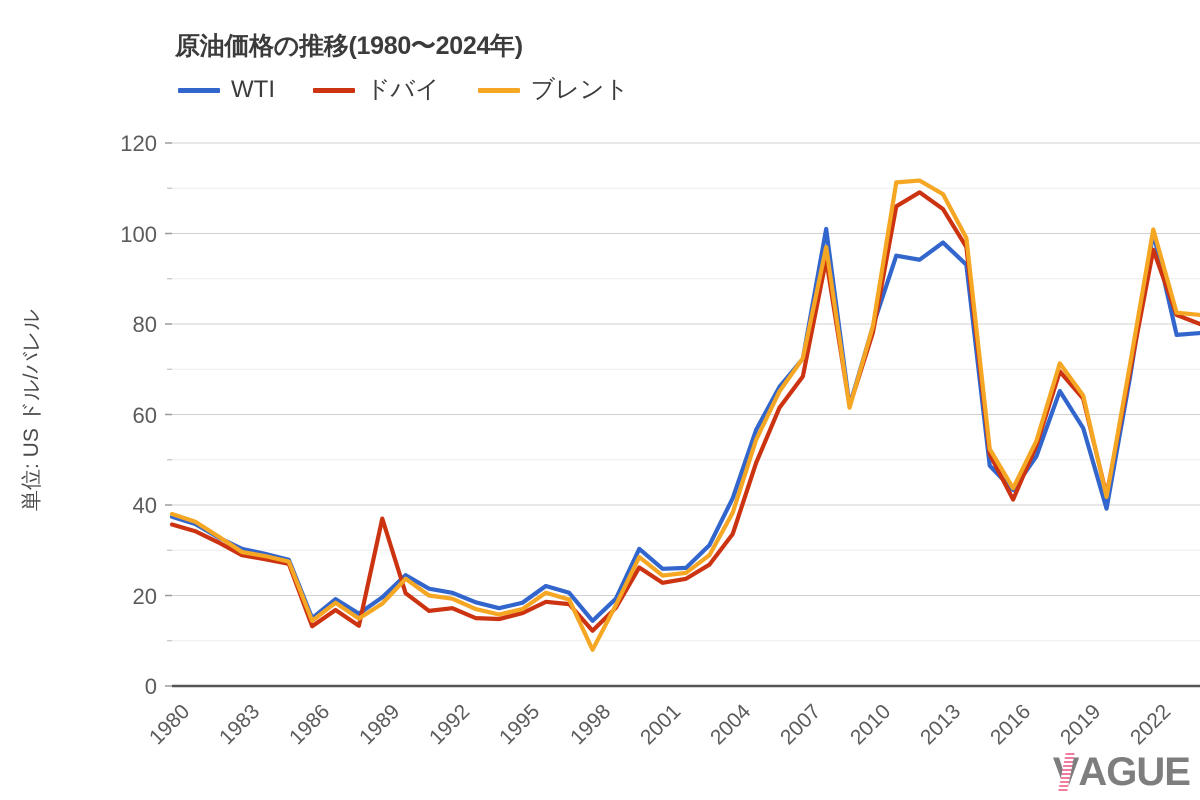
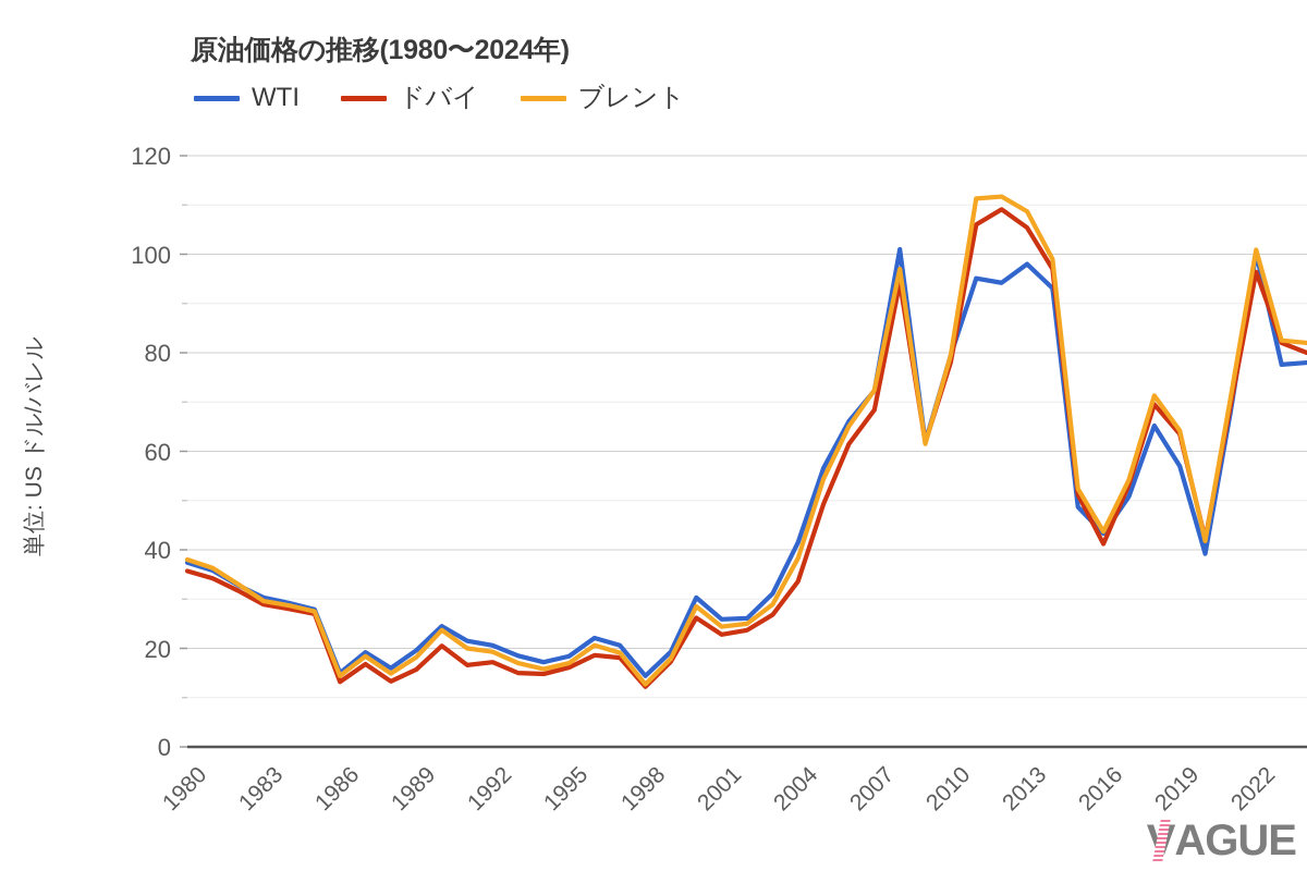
ドバイ/1989: 37 -> 16
ブレント/1998: 8 -> 13
